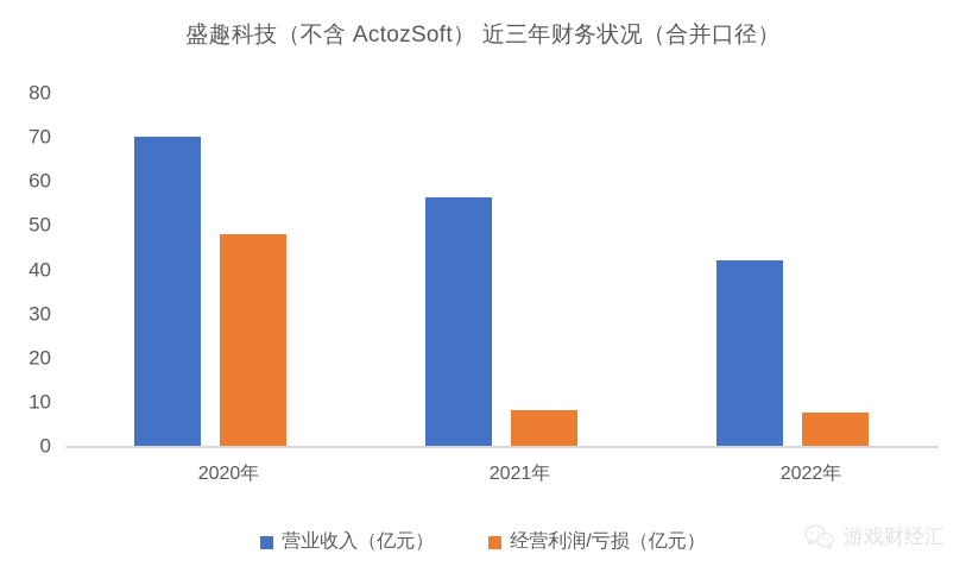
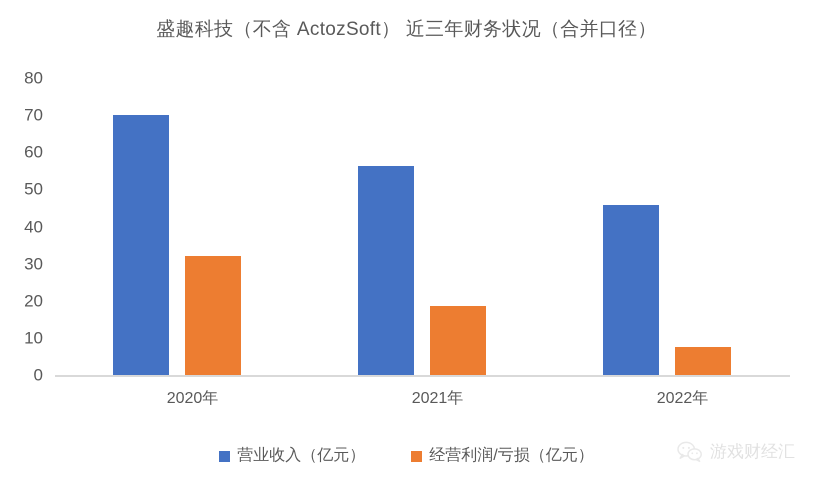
经营利润/亏损（亿元）/2020年: 48 -> 32
经营利润/亏损（亿元）/2021年: 8 -> 18
营业收入（亿元）/2022年: 42 -> 46
